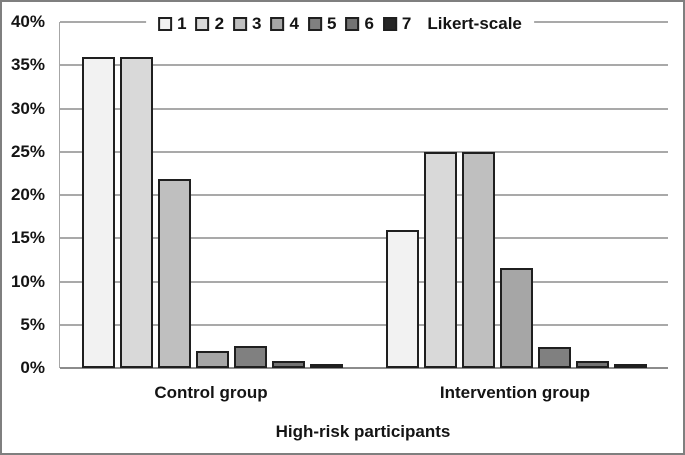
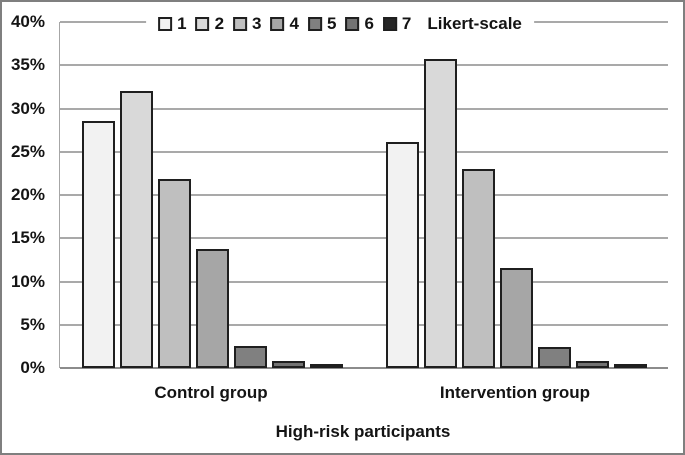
1/Control group: 36% -> 29%
2/Control group: 36% -> 32%
4/Control group: 2% -> 14%
1/Intervention group: 16% -> 26%
2/Intervention group: 25% -> 36%
3/Intervention group: 25% -> 23%
